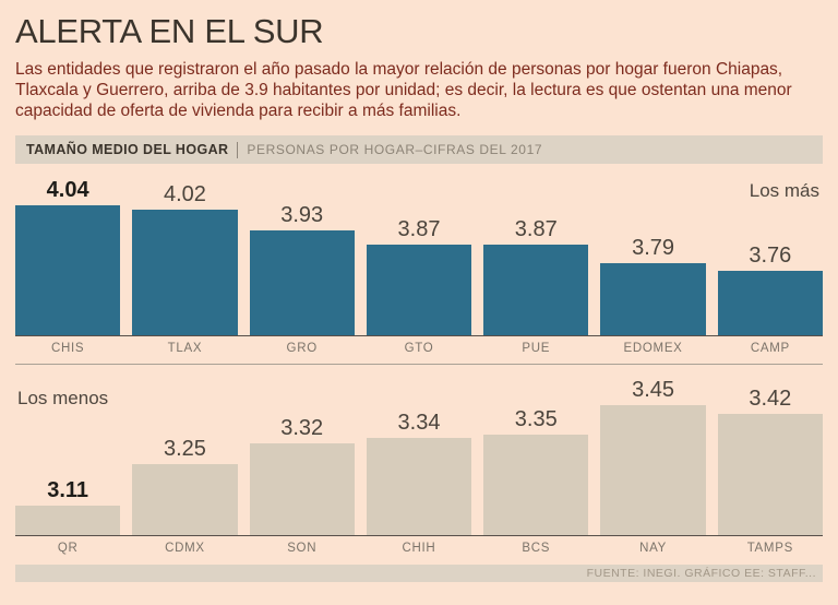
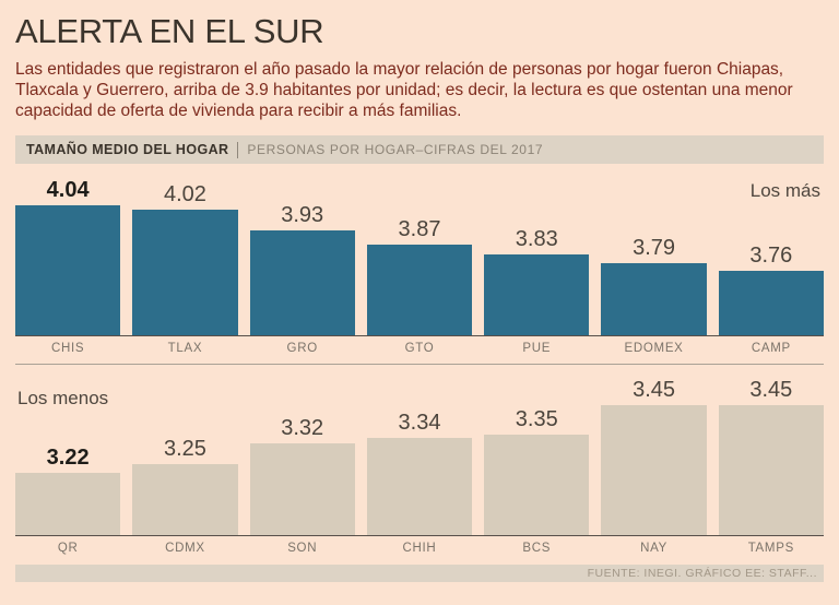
Los más/PUE: 3.87 -> 3.83
Los menos/QR: 3.11 -> 3.22
Los menos/TAMPS: 3.42 -> 3.45
